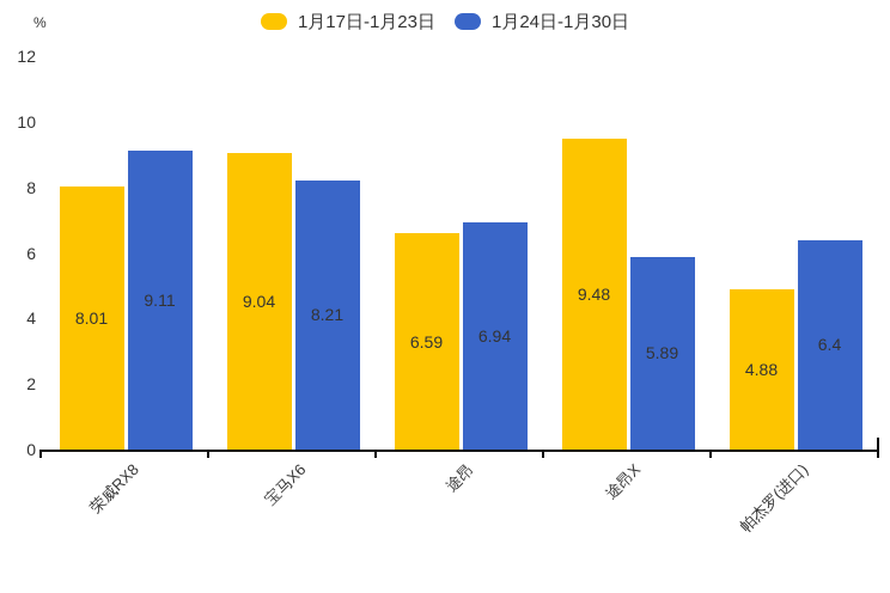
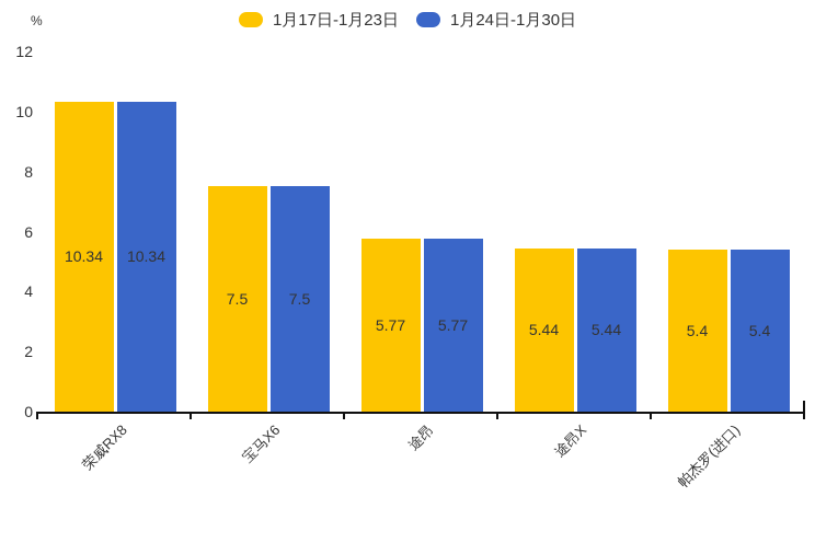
1月17日-1月23日/荣威RX8: 8.01 -> 10.34
1月24日-1月30日/荣威RX8: 9.11 -> 10.34
1月17日-1月23日/宝马X6: 9.04 -> 7.5
1月24日-1月30日/宝马X6: 8.21 -> 7.5
1月17日-1月23日/途昂: 6.59 -> 5.77
1月24日-1月30日/途昂: 6.94 -> 5.77
1月17日-1月23日/途昂X: 9.48 -> 5.44
1月24日-1月30日/途昂X: 5.89 -> 5.44
1月17日-1月23日/帕杰罗(进口): 4.88 -> 5.4
1月24日-1月30日/帕杰罗(进口): 6.4 -> 5.4
